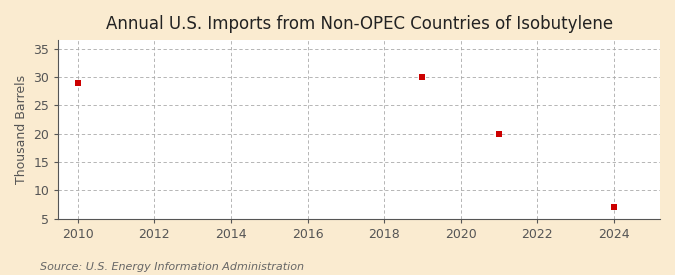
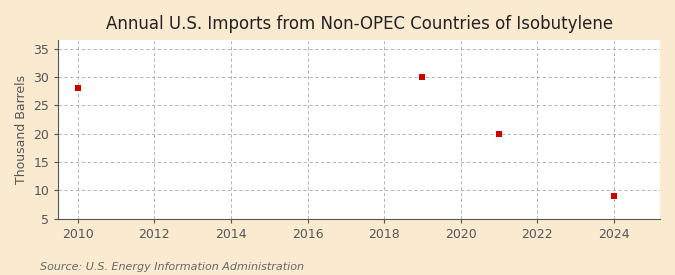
2010: 29 -> 28
2024: 7 -> 9
